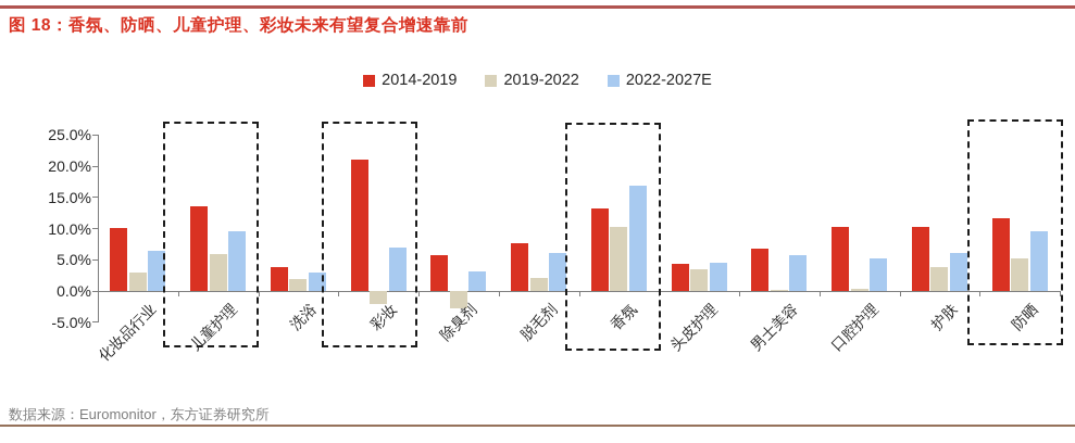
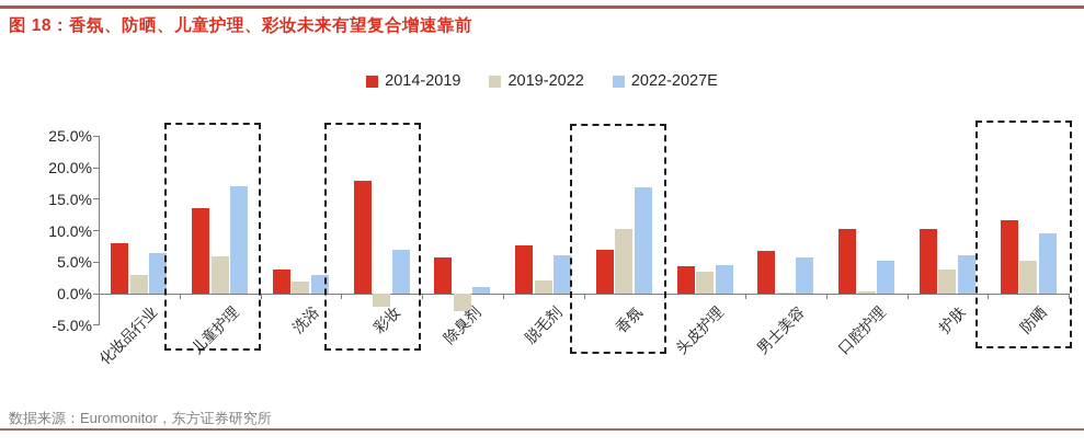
2014-2019/化妆品行业: 10% -> 8%
2022-2027E/儿童护理: 10% -> 17%
2014-2019/彩妆: 21% -> 18%
2022-2027E/除臭剂: 3% -> 1%
2014-2019/香氛: 13% -> 7%
